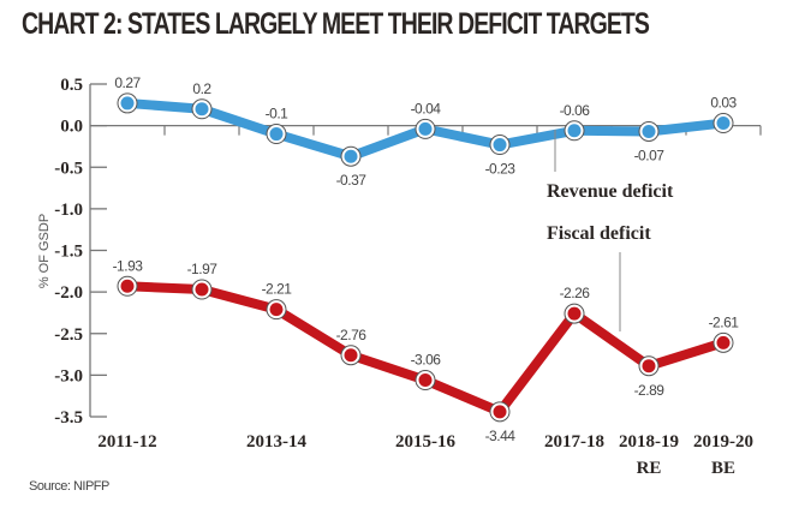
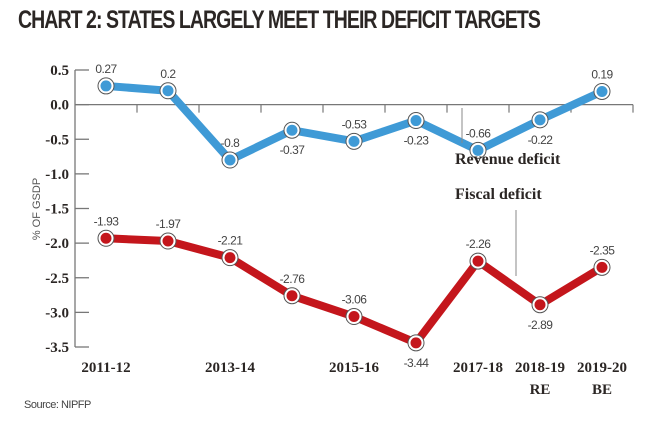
Revenue deficit/2013-14: -0.1 -> -0.8
Revenue deficit/2015-16: -0.04 -> -0.53
Revenue deficit/2017-18: -0.06 -> -0.66
Revenue deficit/2018-19 RE: -0.07 -> -0.22
Revenue deficit/2019-20 BE: 0.03 -> 0.19
Fiscal deficit/2019-20 BE: -2.61 -> -2.35
